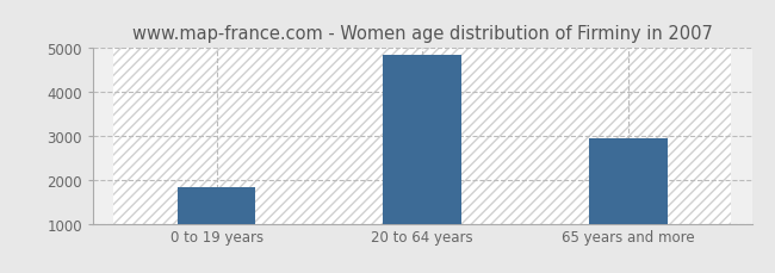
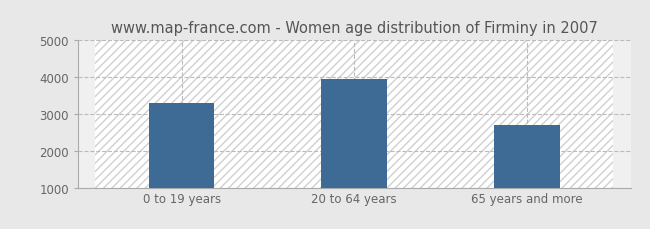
0 to 19 years: 1820 -> 3300
20 to 64 years: 4860 -> 3950
65 years and more: 2950 -> 2700
